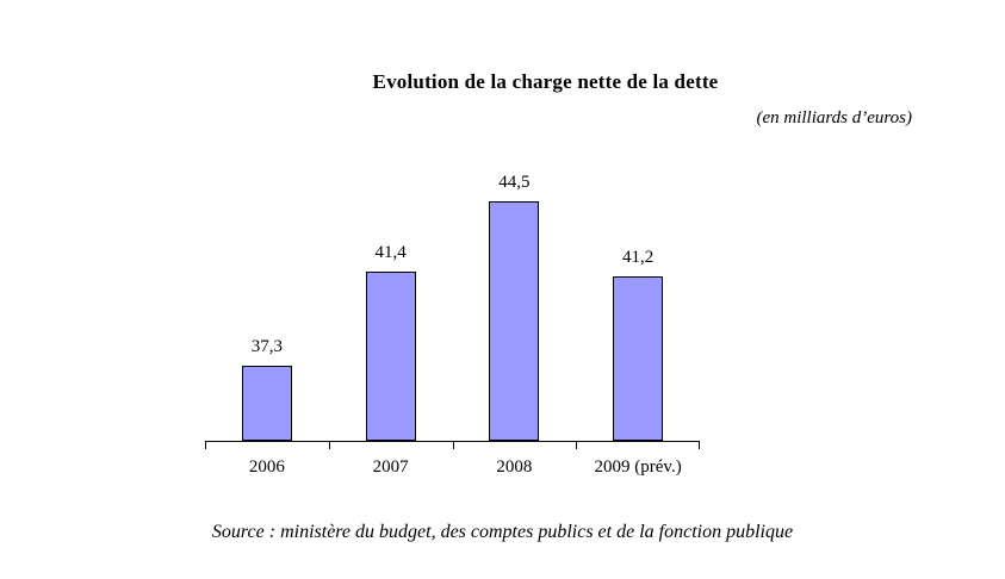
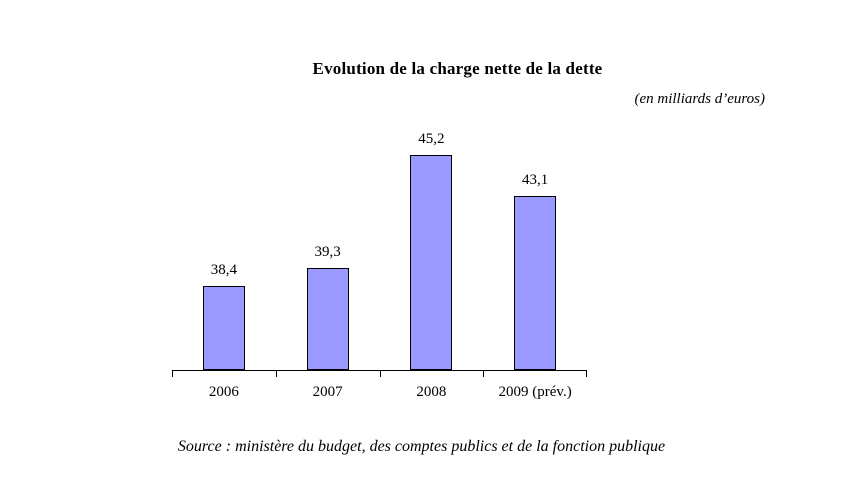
2006: 37,3 -> 38,4
2007: 41,4 -> 39,3
2008: 44,5 -> 45,2
2009 (prév.): 41,2 -> 43,1
